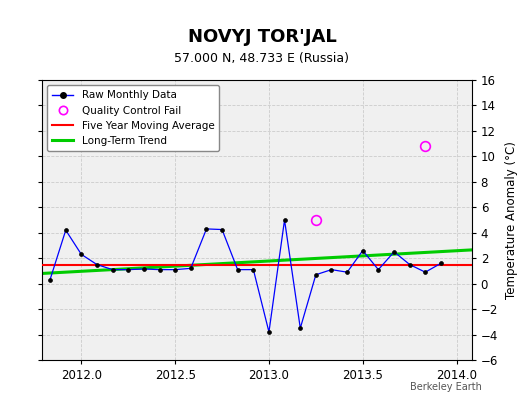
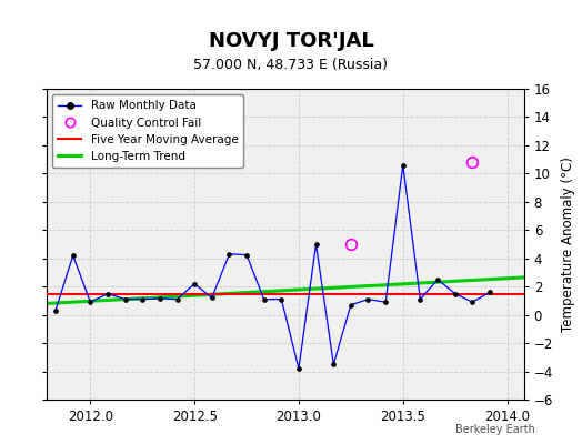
2012.0: 2.3 -> 0.9
2012.5: 1.1 -> 2.2
2013.5: 2.6 -> 10.6
